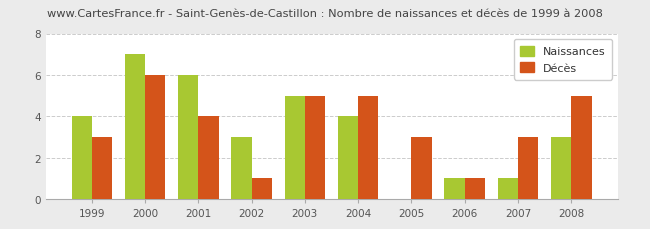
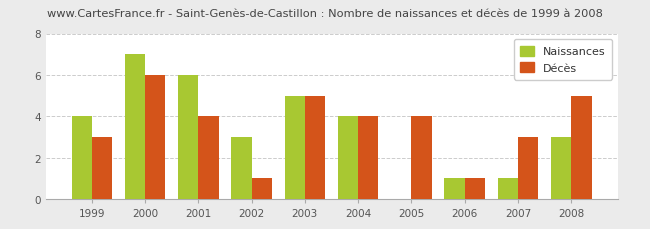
Décès/2004: 5 -> 4
Décès/2005: 3 -> 4
